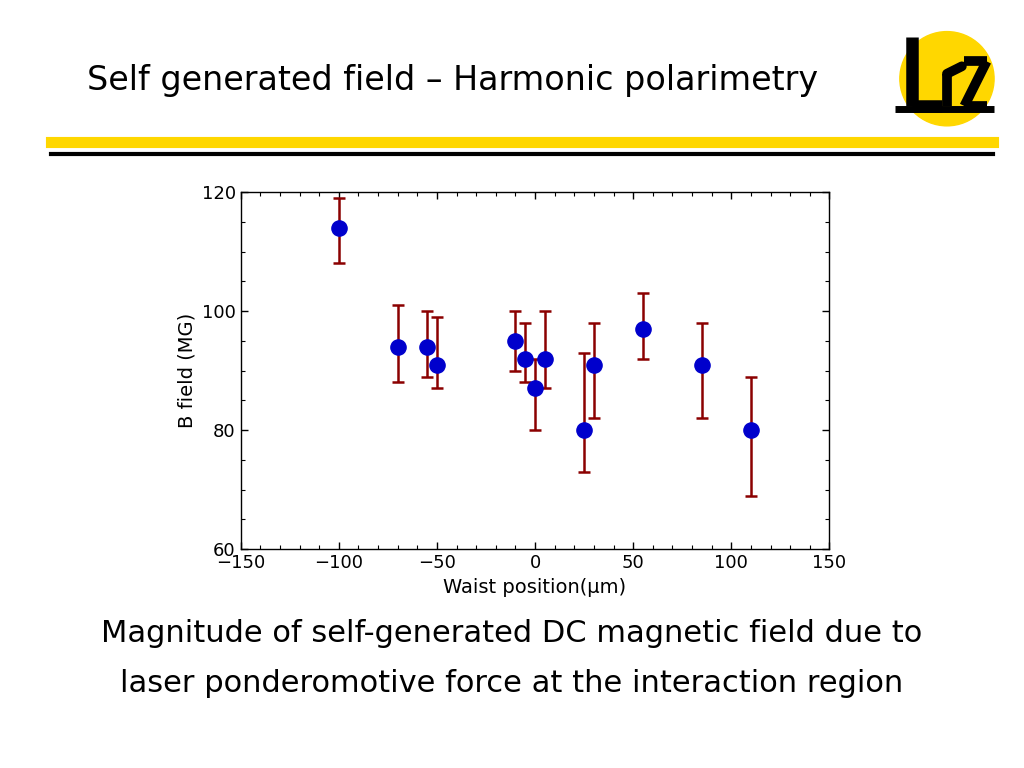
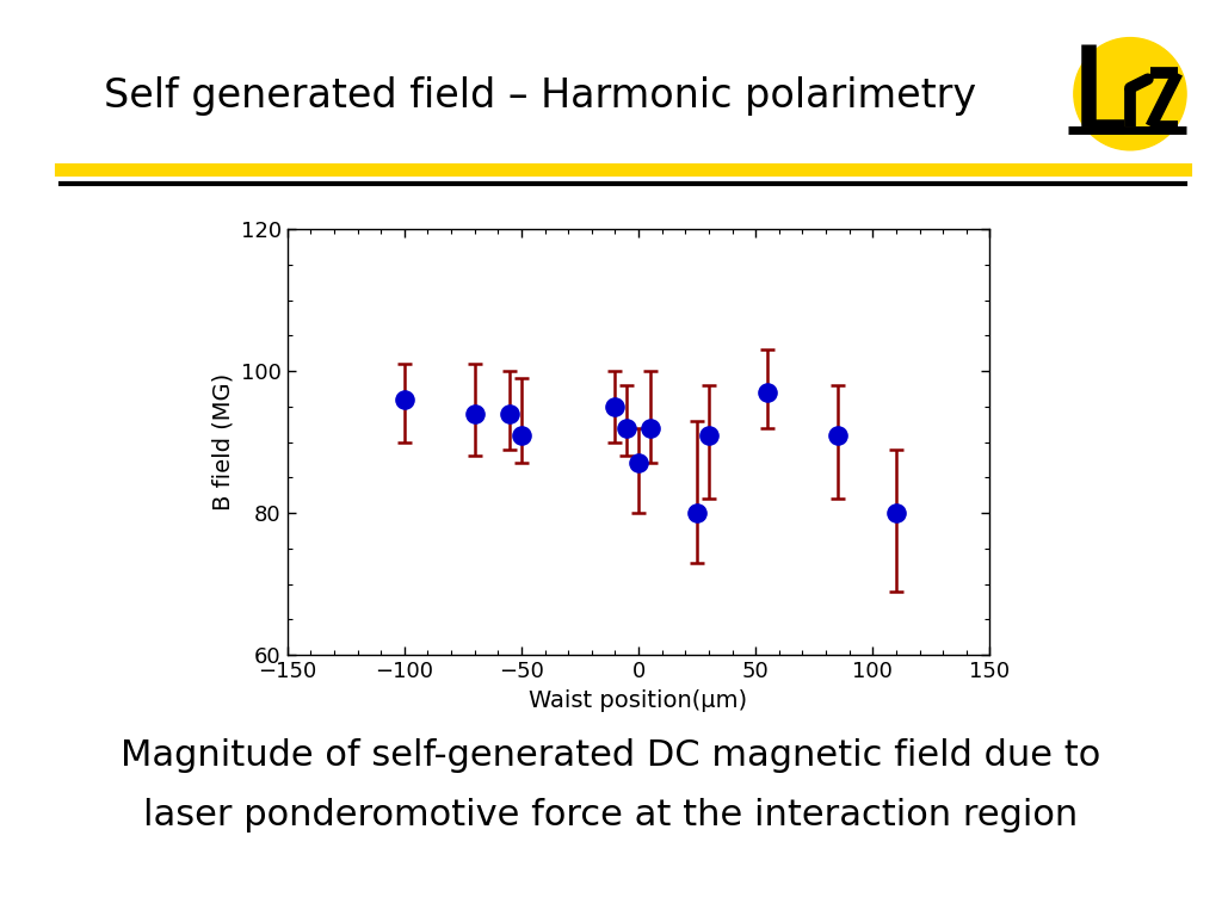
−100: 114 -> 96
